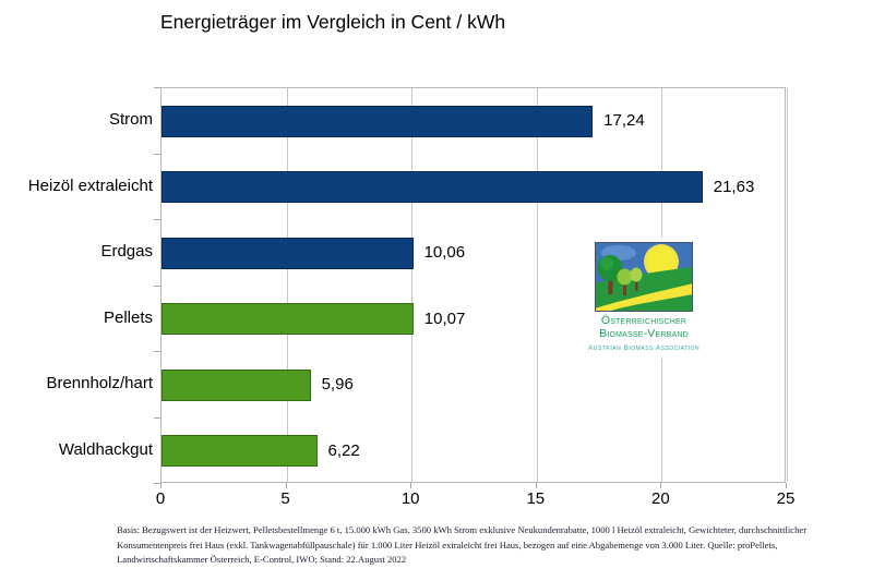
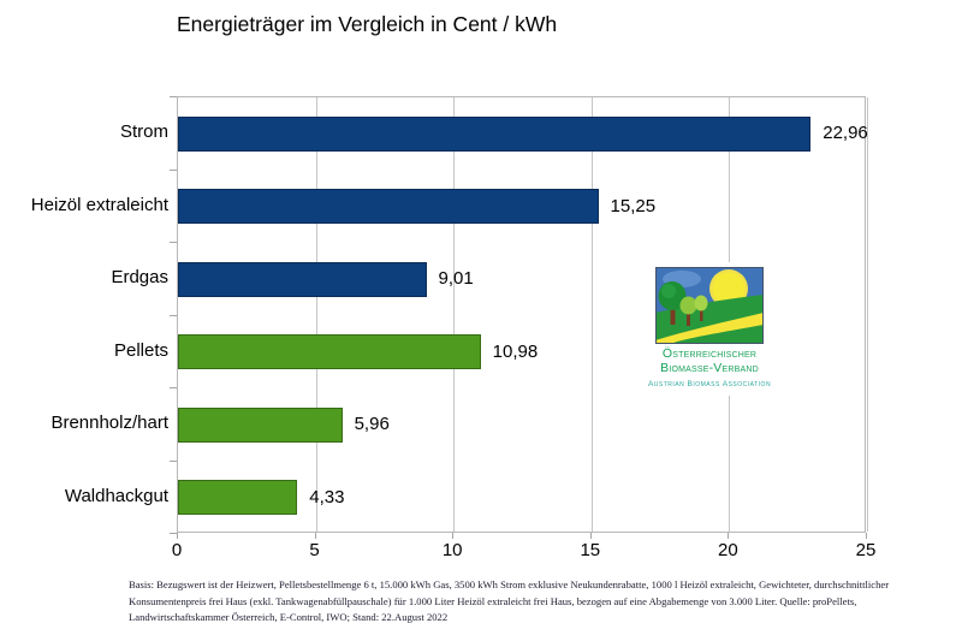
Strom: 17,24 -> 22,96
Heizöl extraleicht: 21,63 -> 15,25
Erdgas: 10,06 -> 9,01
Pellets: 10,07 -> 10,98
Waldhackgut: 6,22 -> 4,33
